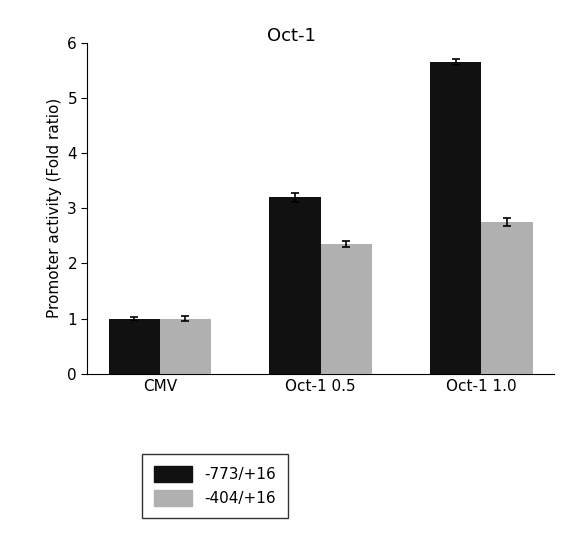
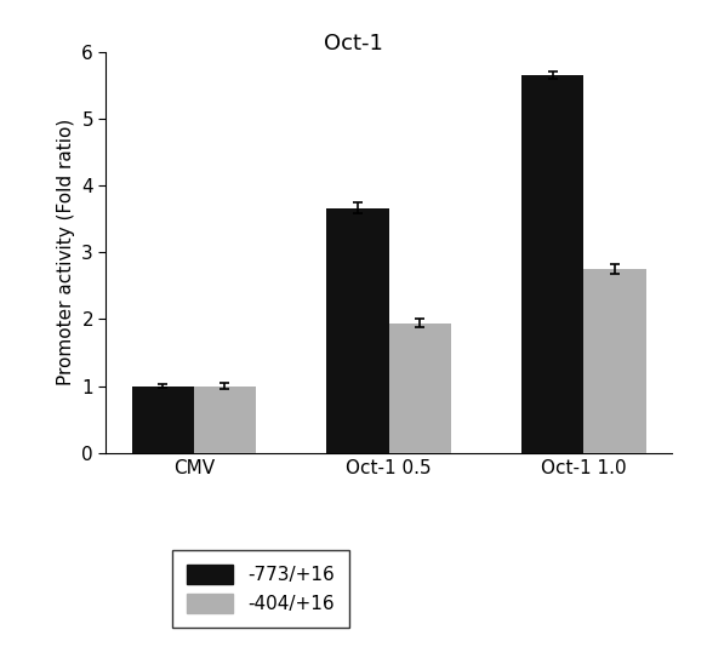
-773/+16/Oct-1 0.5: 3.20 -> 3.66
-404/+16/Oct-1 0.5: 2.35 -> 1.94
